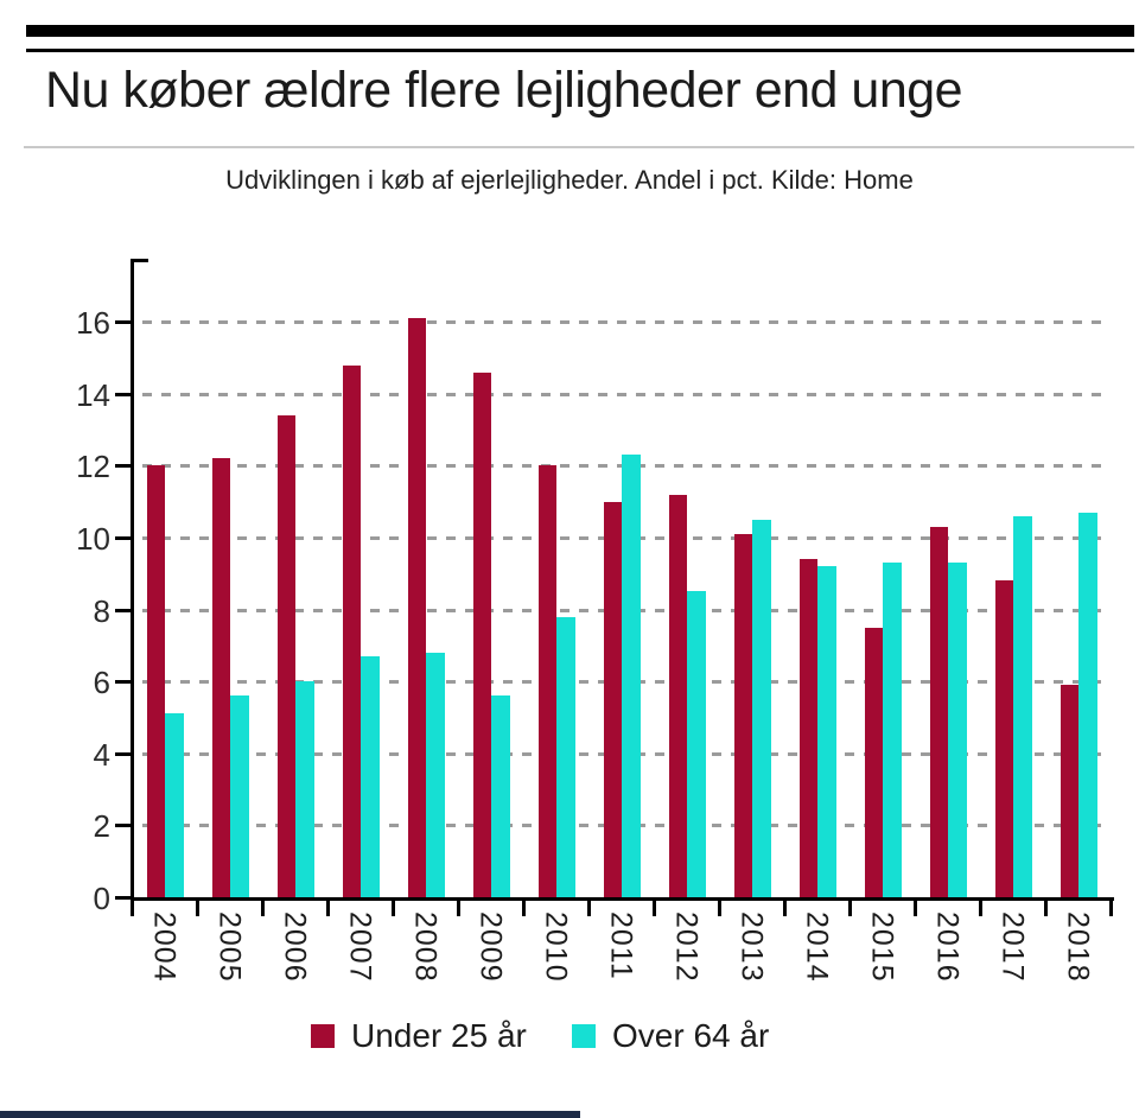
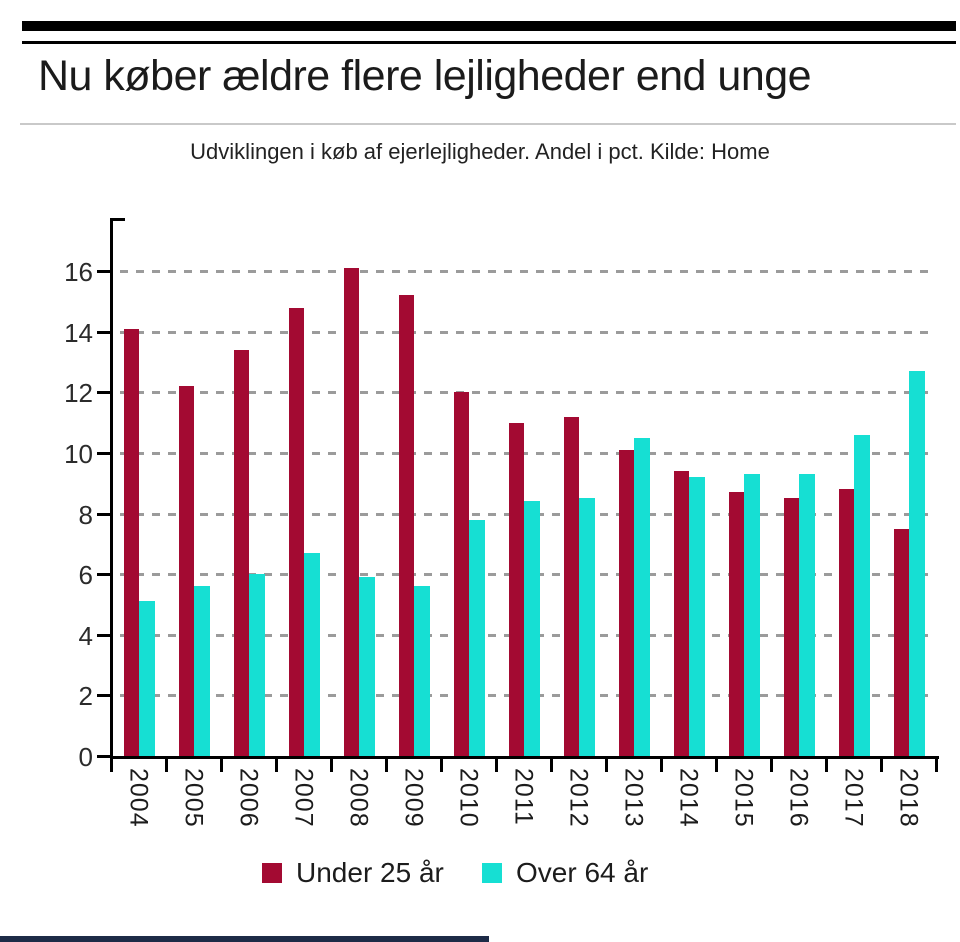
Under 25 år/2004: 12.0 -> 14.1
Over 64 år/2008: 6.8 -> 5.9
Under 25 år/2009: 14.6 -> 15.2
Over 64 år/2011: 12.3 -> 8.4
Under 25 år/2015: 7.5 -> 8.7
Under 25 år/2016: 10.3 -> 8.5
Under 25 år/2018: 5.9 -> 7.5
Over 64 år/2018: 10.7 -> 12.7
